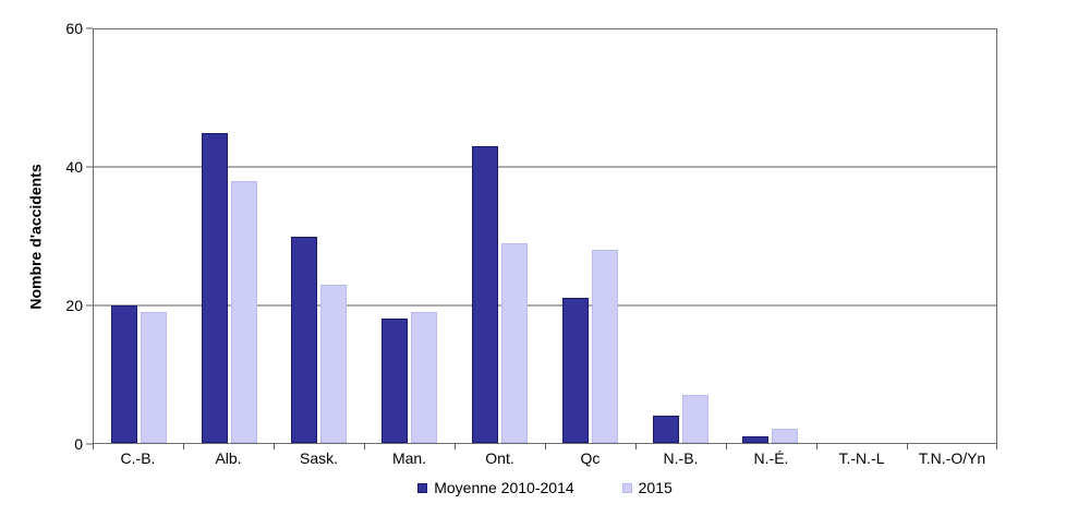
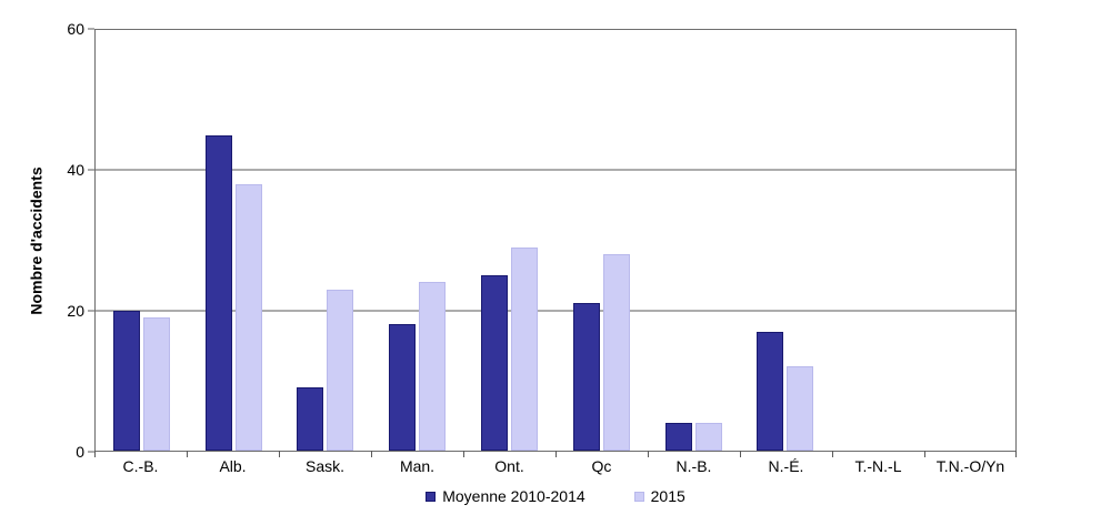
Moyenne 2010-2014/Sask.: 30 -> 9
2015/Man.: 19 -> 24
Moyenne 2010-2014/Ont.: 43 -> 25
2015/N.-B.: 7 -> 4
Moyenne 2010-2014/N.-É.: 1 -> 17
2015/N.-É.: 2 -> 12
